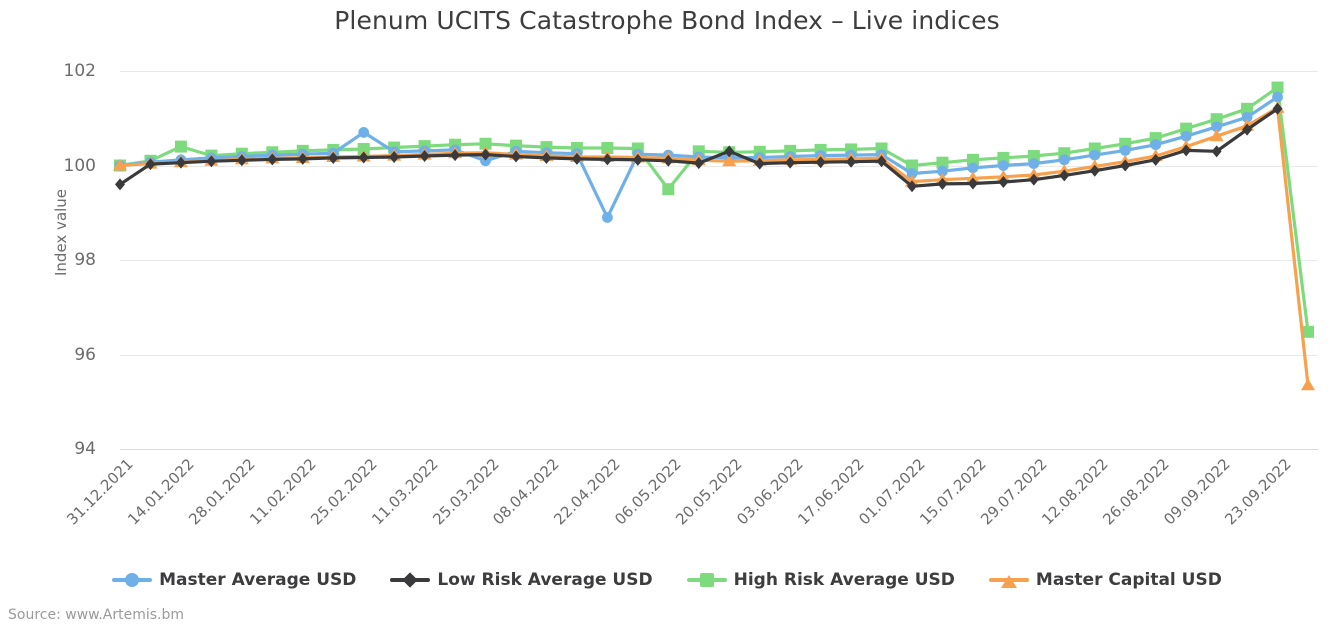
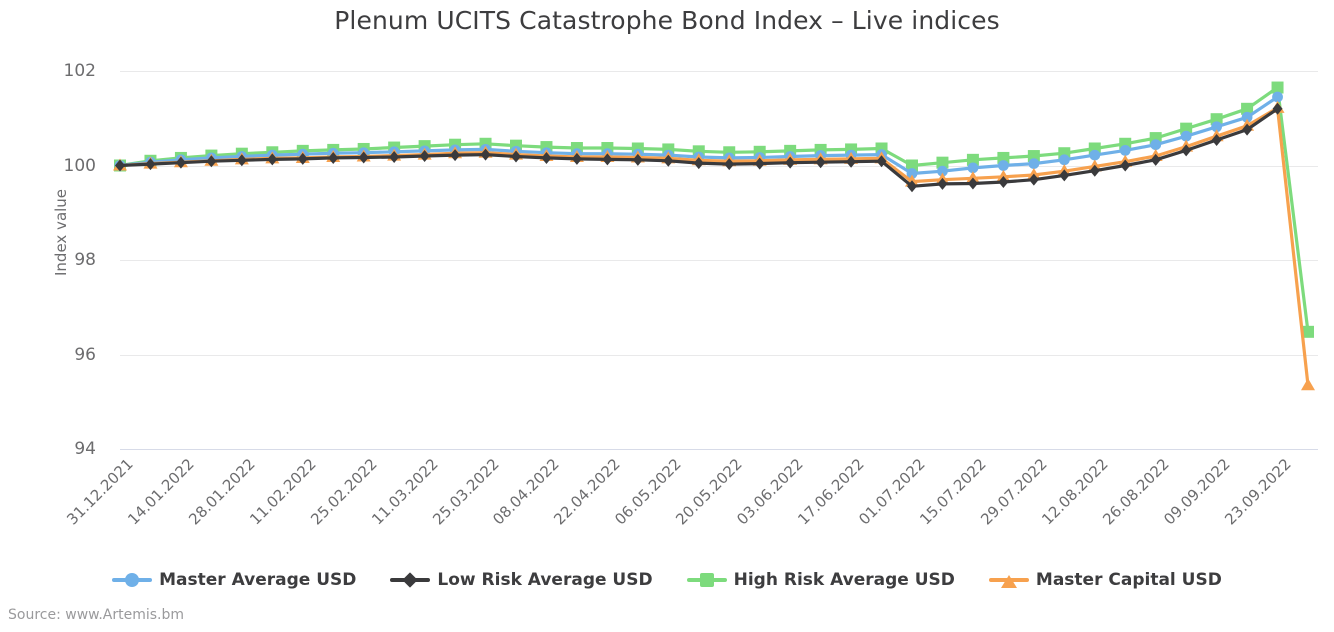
Low Risk Average USD/31.12.2021: 99.6 -> 100.0
High Risk Average USD/14.01.2022: 100.4 -> 100.2
Master Average USD/25.02.2022: 100.7 -> 100.3
Master Average USD/25.03.2022: 100.1 -> 100.3
Master Average USD/22.04.2022: 98.9 -> 100.2
High Risk Average USD/06.05.2022: 99.5 -> 100.3
Low Risk Average USD/20.05.2022: 100.3 -> 100.0
Low Risk Average USD/09.09.2022: 100.3 -> 100.5
